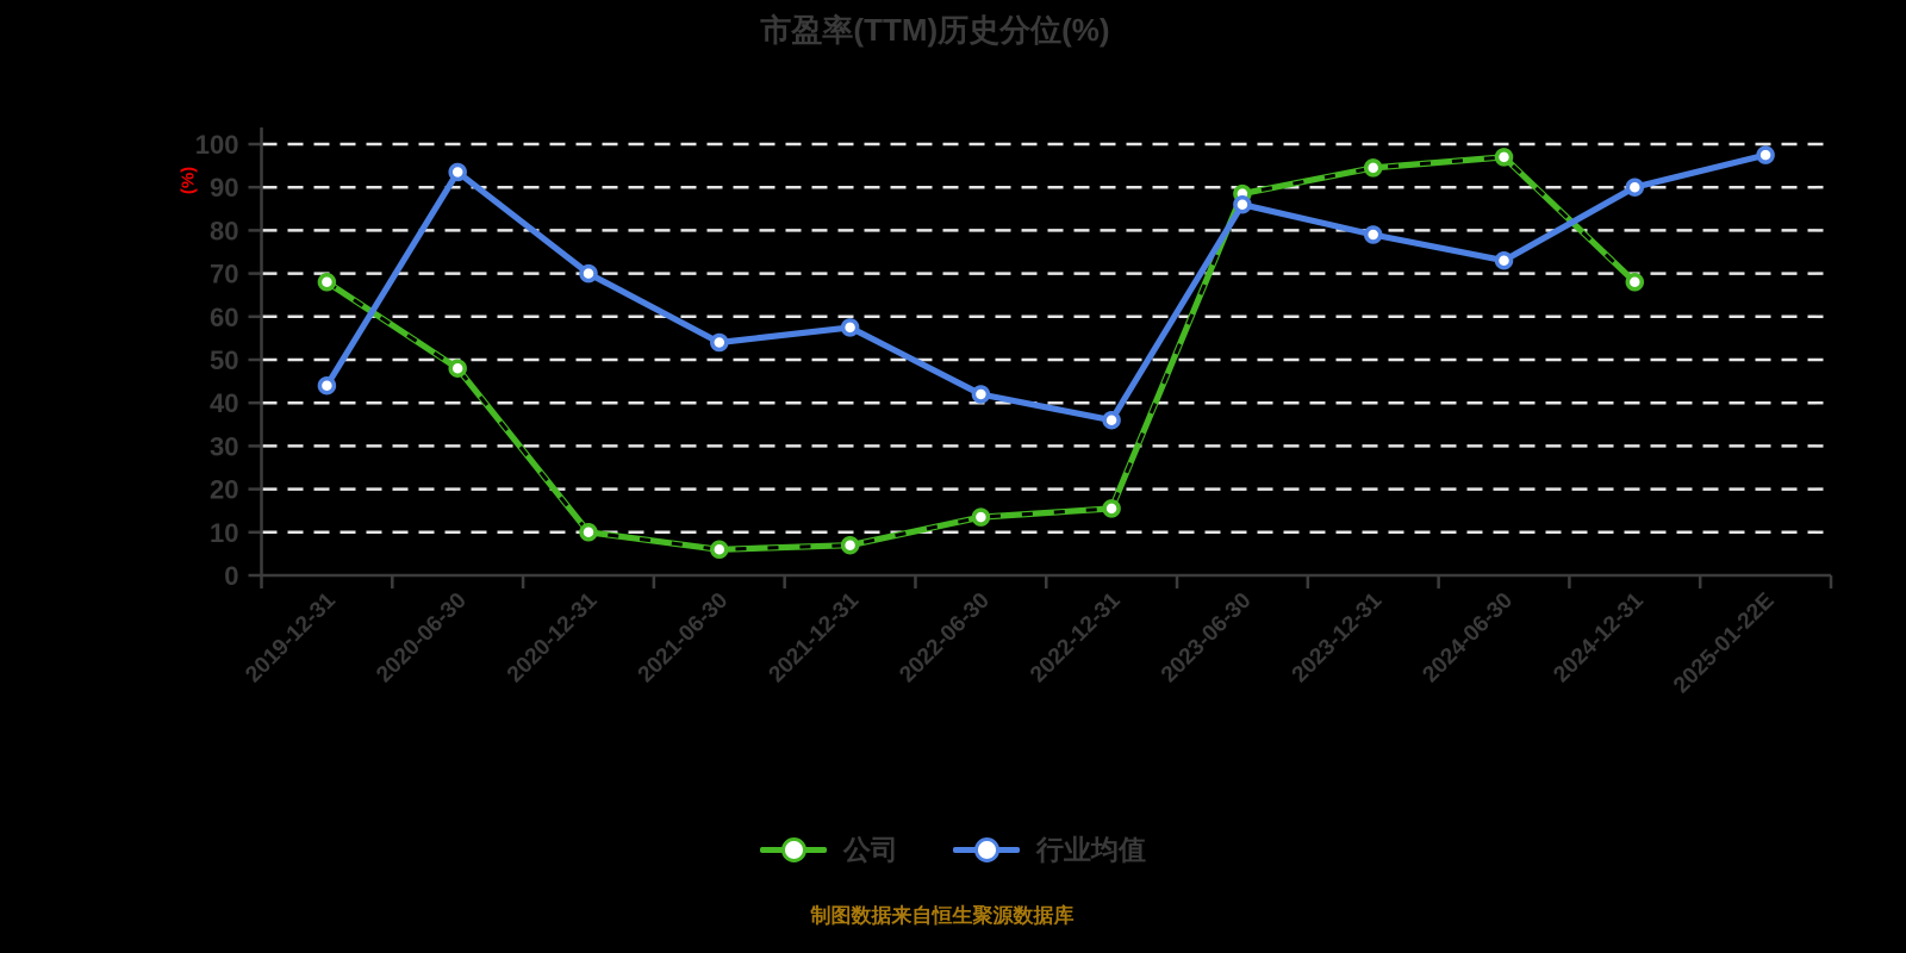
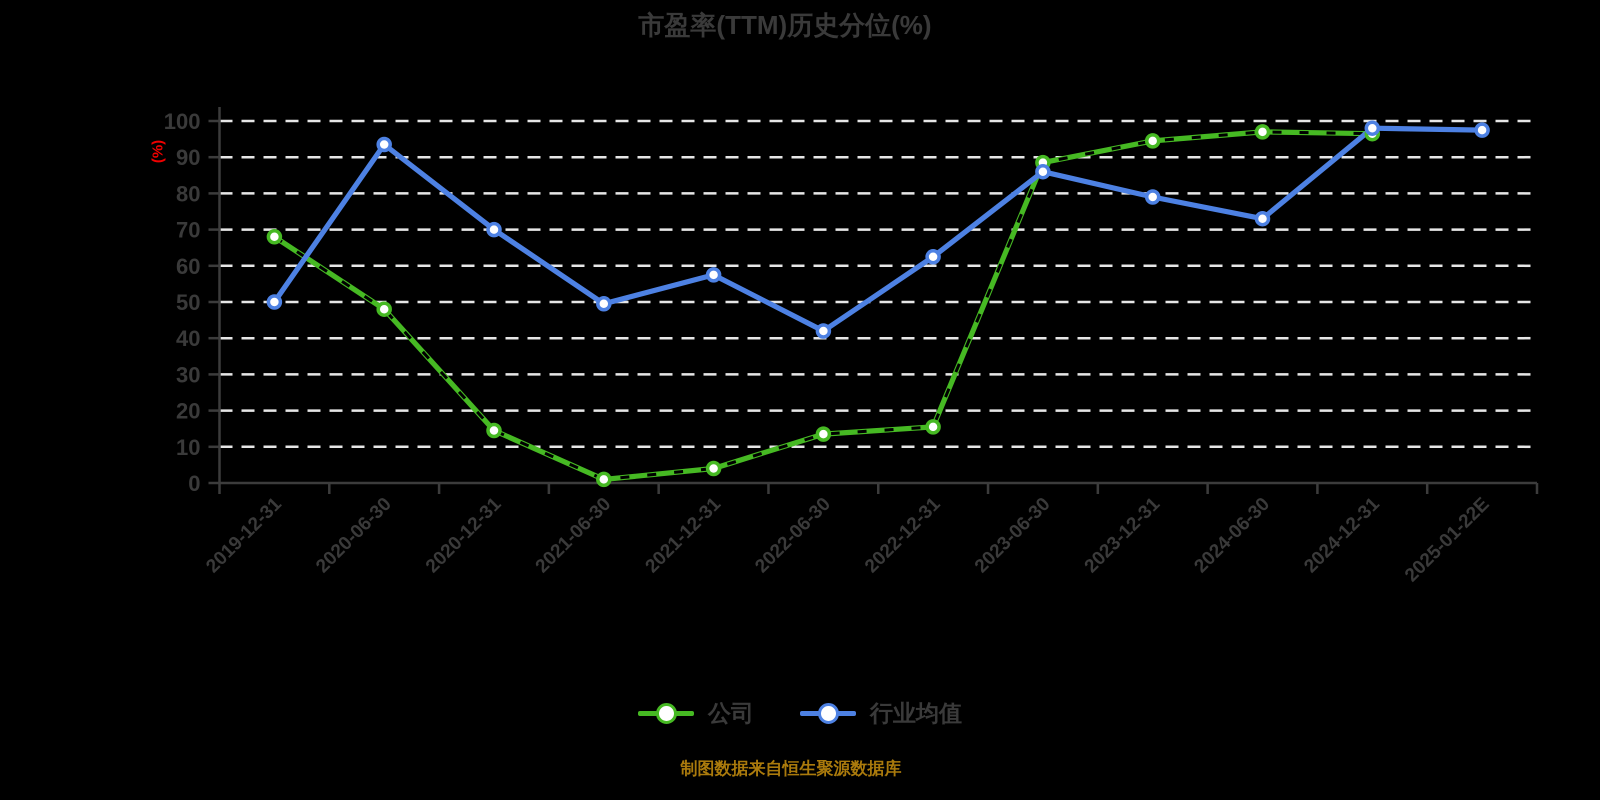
行业均值/2019-12-31: 44 -> 50
公司/2020-12-31: 10 -> 14
公司/2021-06-30: 6 -> 1
行业均值/2021-06-30: 54 -> 50
公司/2021-12-31: 7 -> 4
行业均值/2022-12-31: 36 -> 62
公司/2024-12-31: 68 -> 96
行业均值/2024-12-31: 90 -> 98
